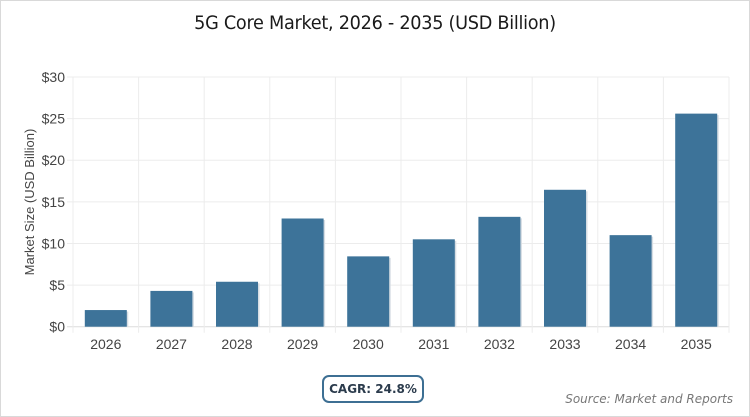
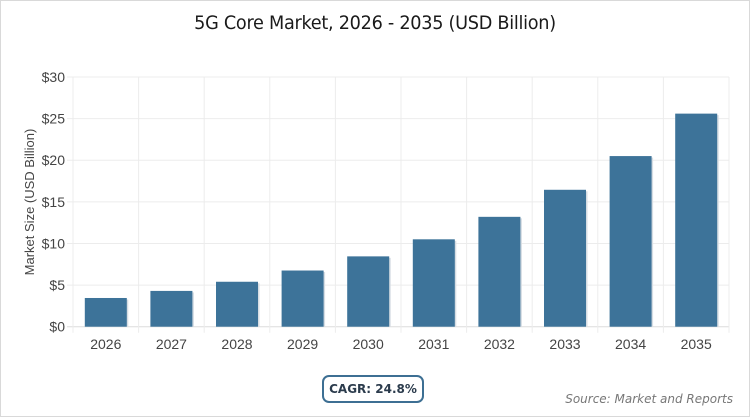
2026: $2 -> $3
2029: $13 -> $7
2034: $11 -> $20
